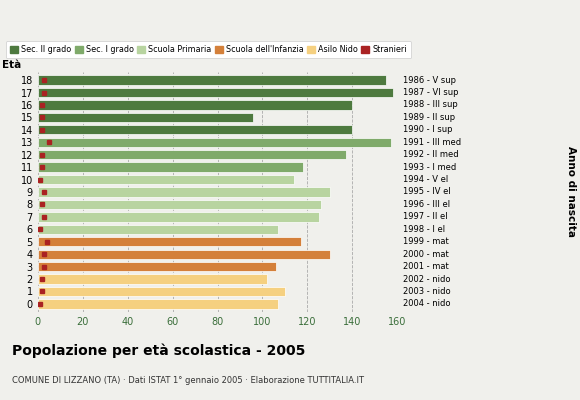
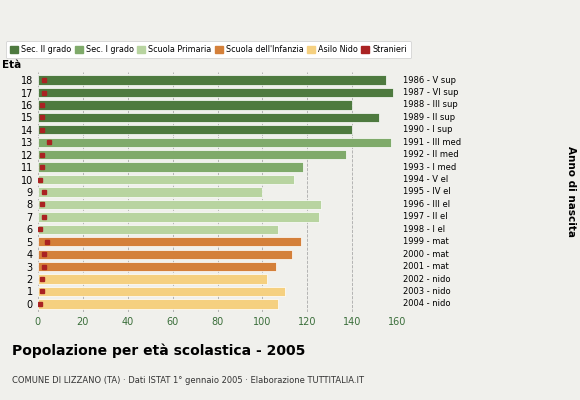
15: 96 -> 152
9: 130 -> 100
4: 130 -> 113
